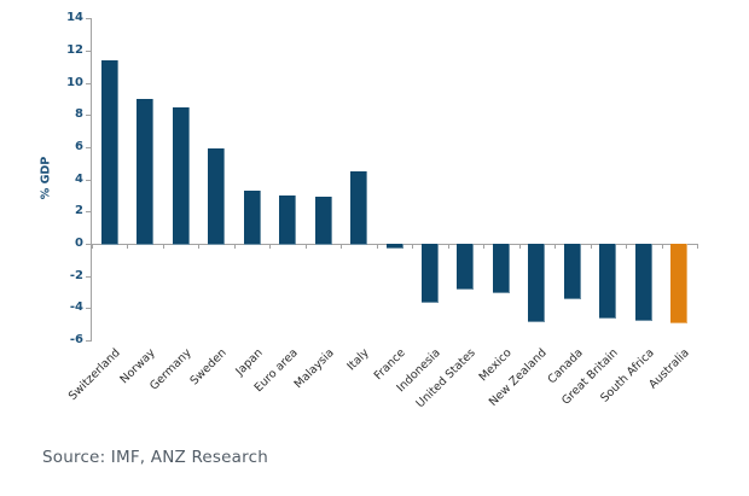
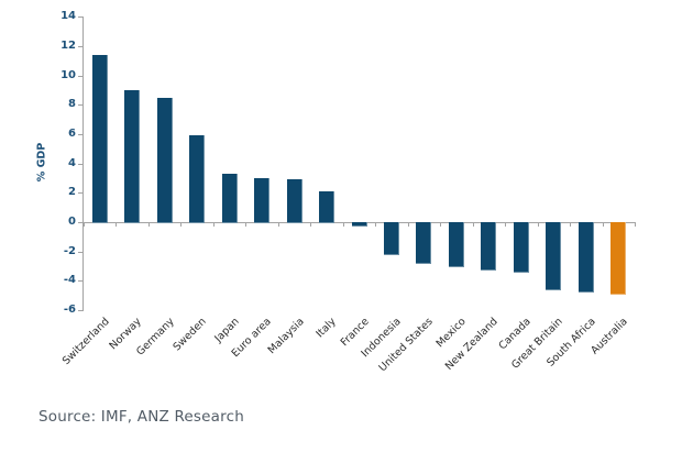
Italy: 4.5 -> 2.1
Indonesia: -3.6 -> -2.2
New Zealand: -4.8 -> -3.2
